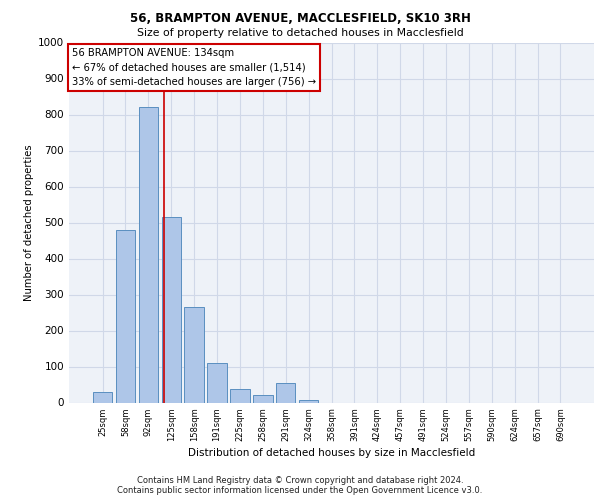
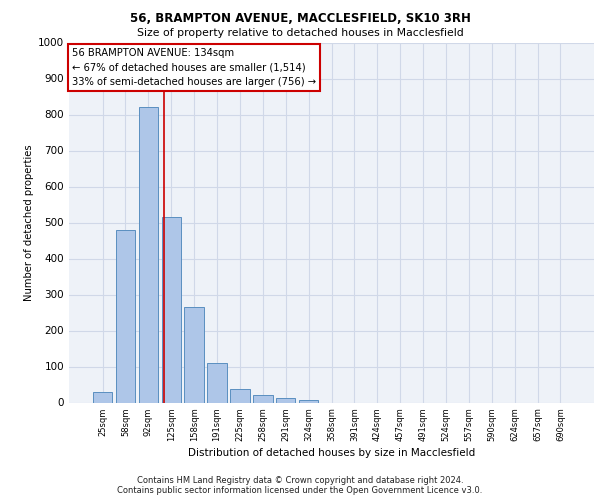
291sqm: 55 -> 12
